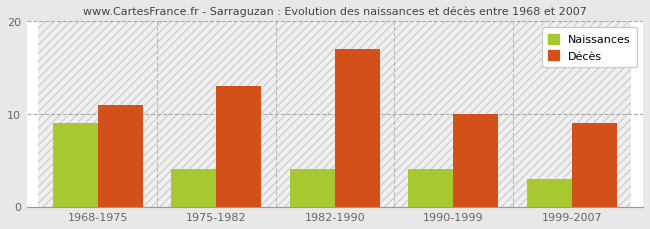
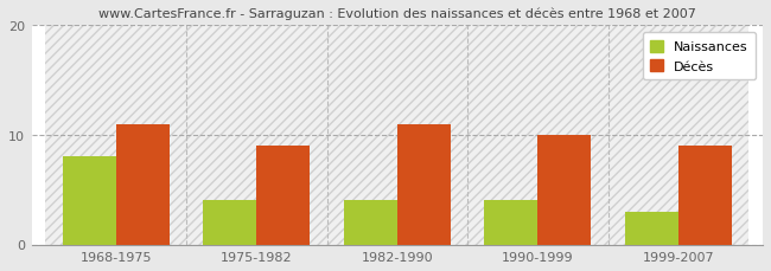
Naissances/1968-1975: 9 -> 8
Décès/1975-1982: 13 -> 9
Décès/1982-1990: 17 -> 11
